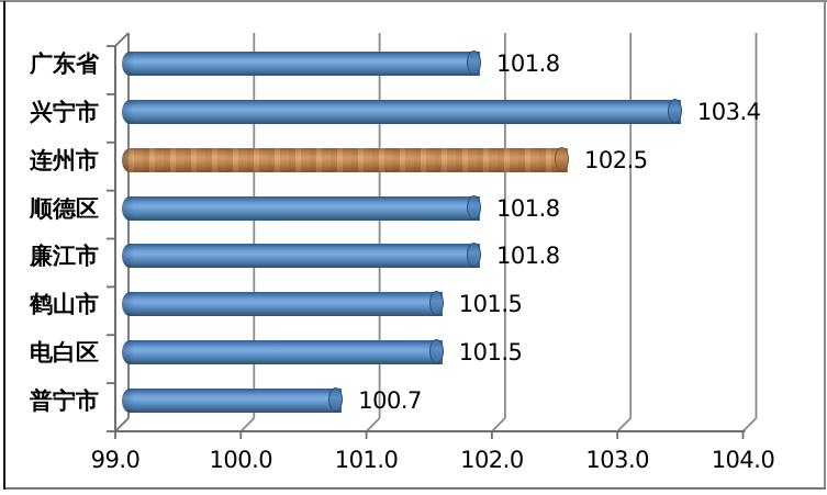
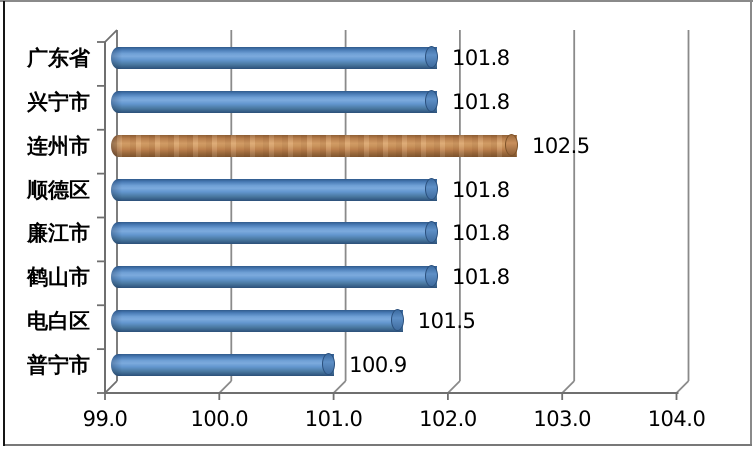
兴宁市: 103.4 -> 101.8
鹤山市: 101.5 -> 101.8
普宁市: 100.7 -> 100.9
